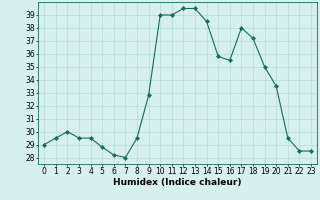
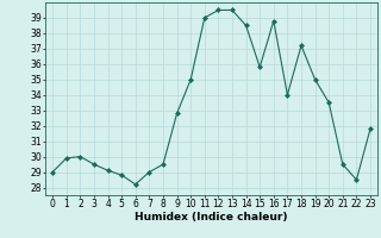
1: 29.5 -> 29.9
4: 29.5 -> 29.1
7: 28.0 -> 29.0
10: 39.0 -> 35.0
16: 35.5 -> 38.8
17: 38.0 -> 34.0
23: 28.5 -> 31.8
